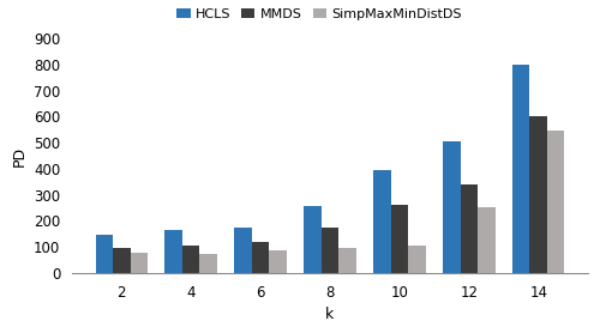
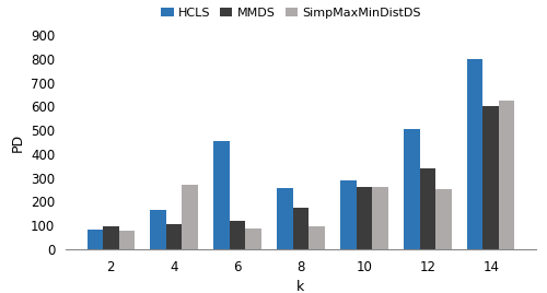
HCLS/2: 145 -> 80
SimpMaxMinDistDS/4: 73 -> 270
HCLS/6: 175 -> 455
HCLS/10: 395 -> 290
SimpMaxMinDistDS/10: 105 -> 260
SimpMaxMinDistDS/14: 545 -> 625
